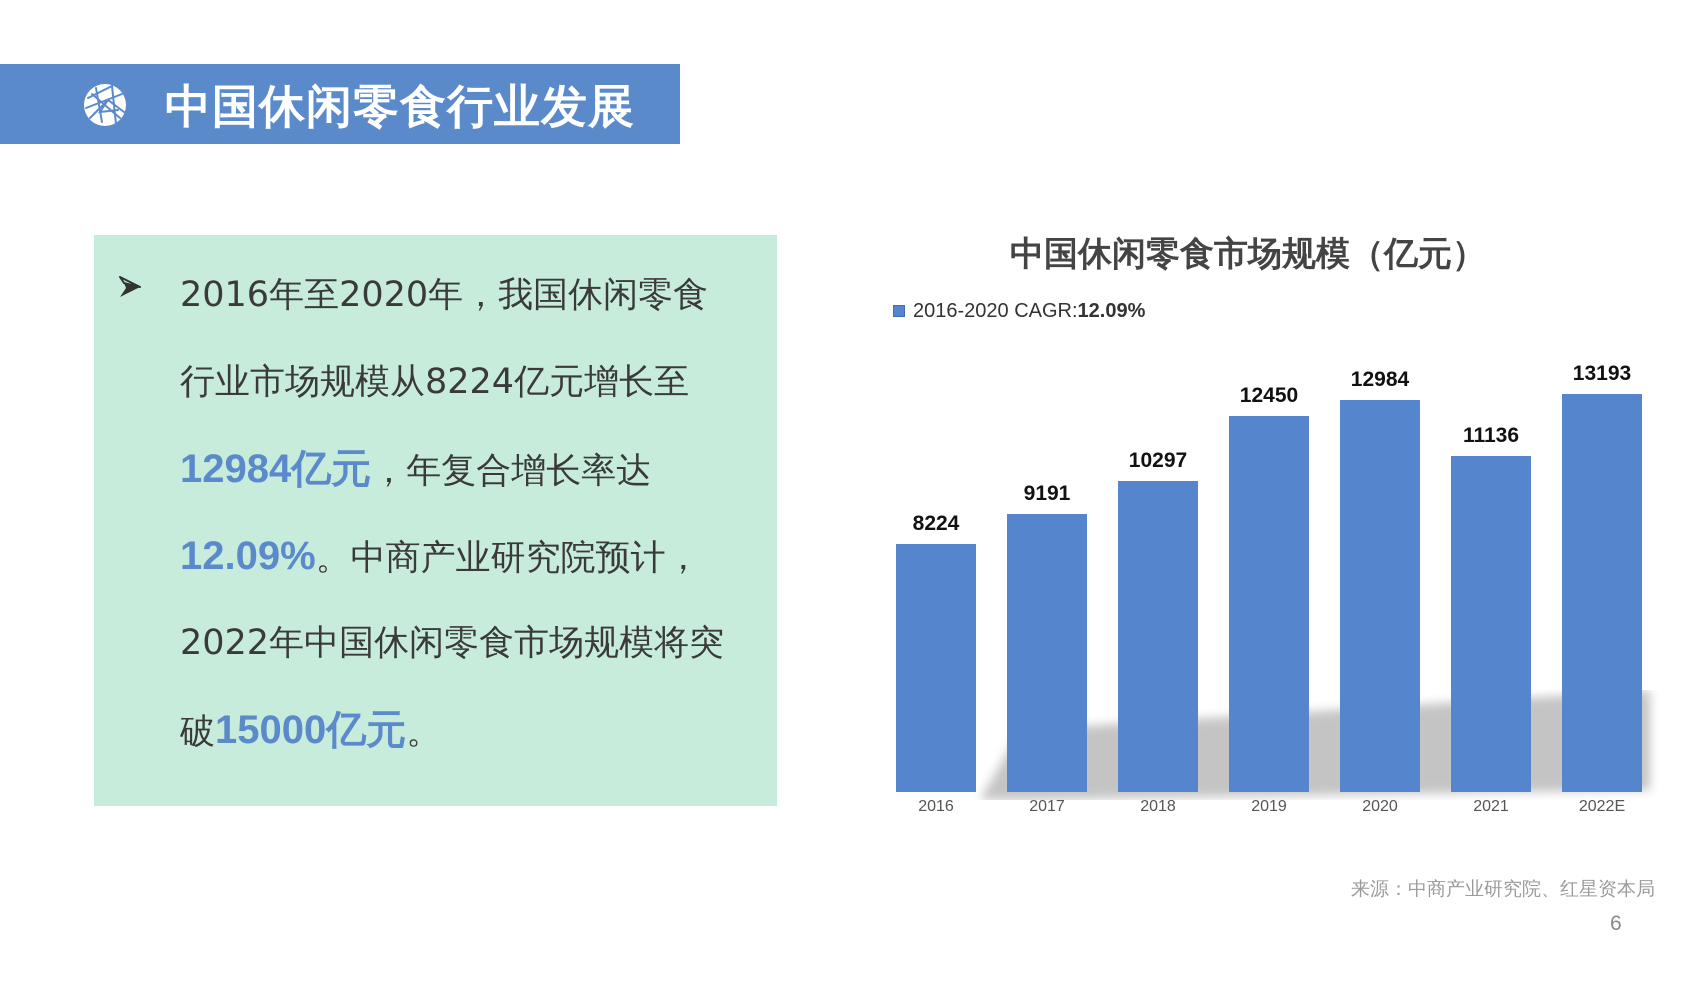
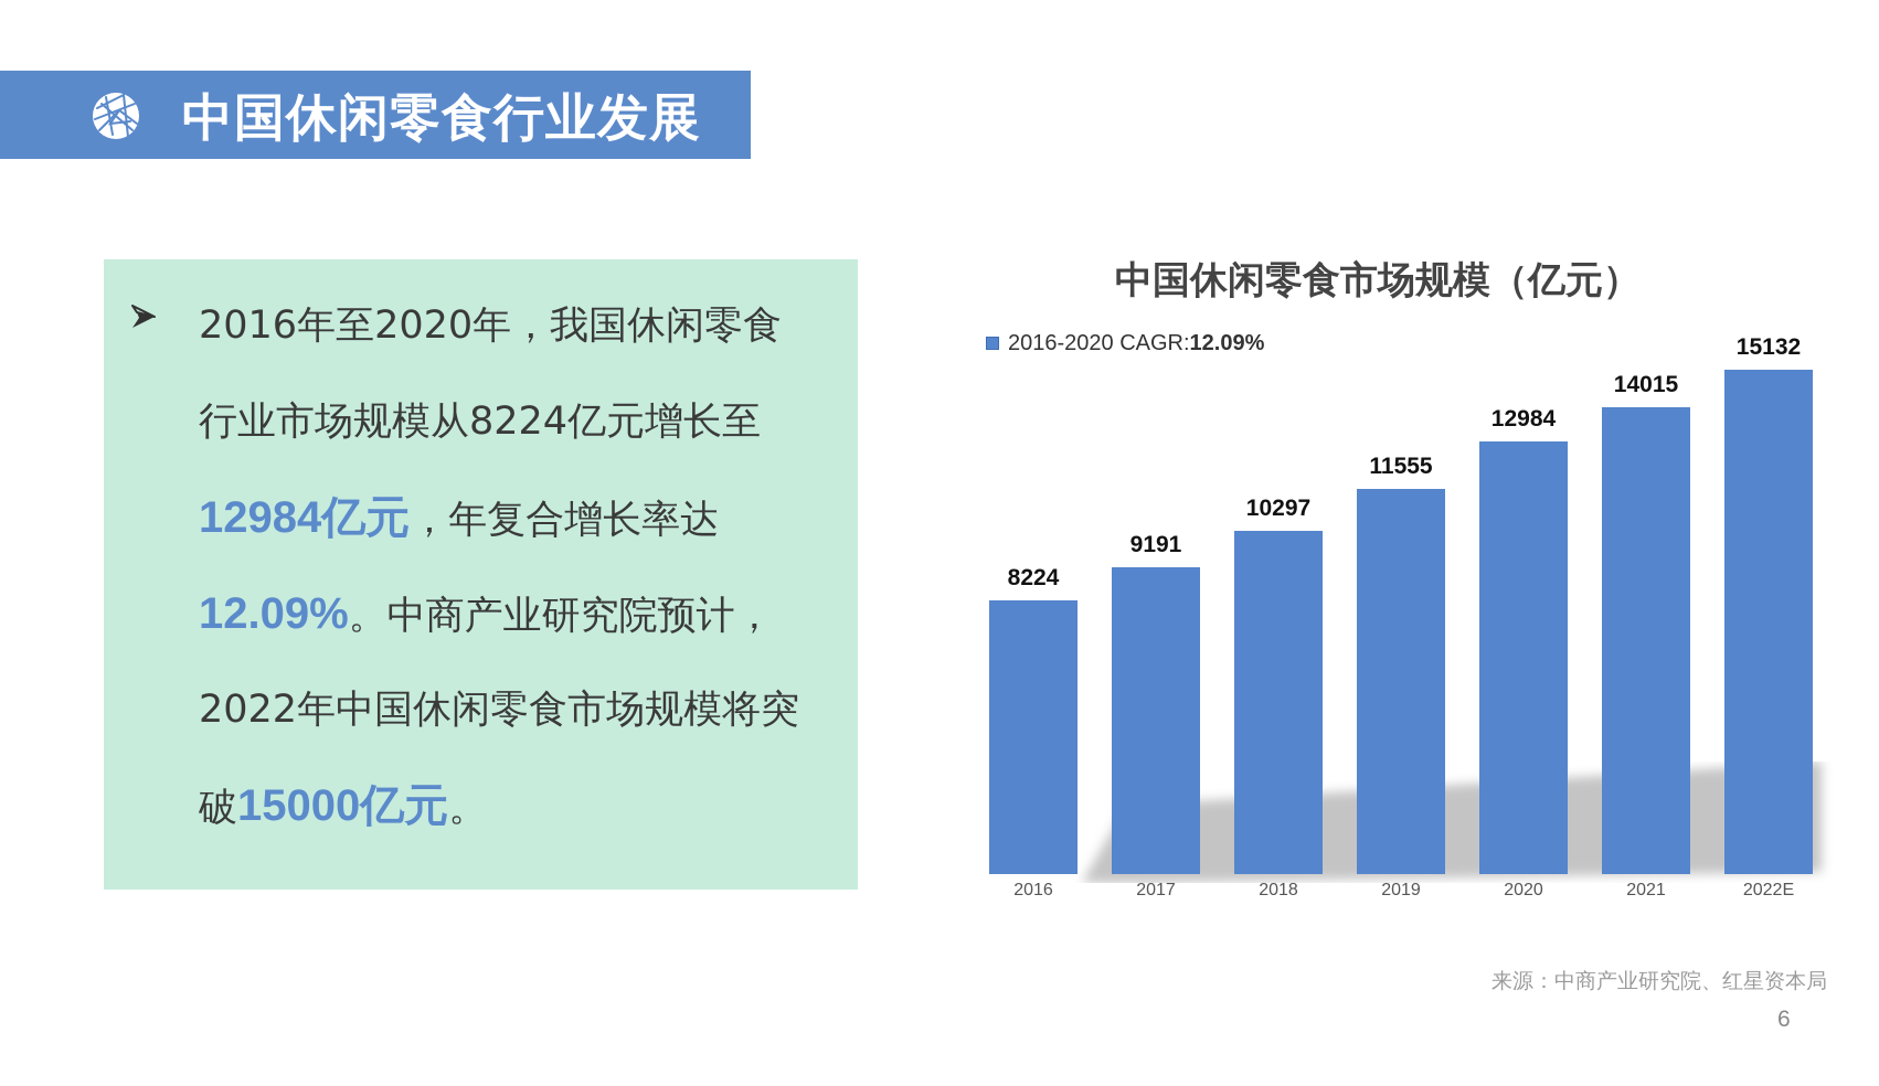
2019: 12450 -> 11555
2021: 11136 -> 14015
2022E: 13193 -> 15132
